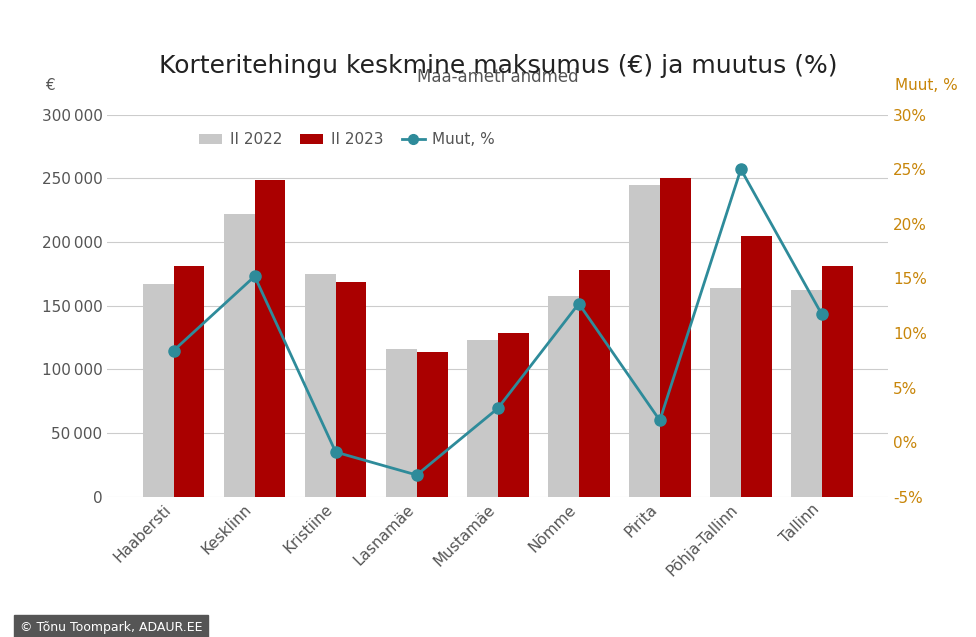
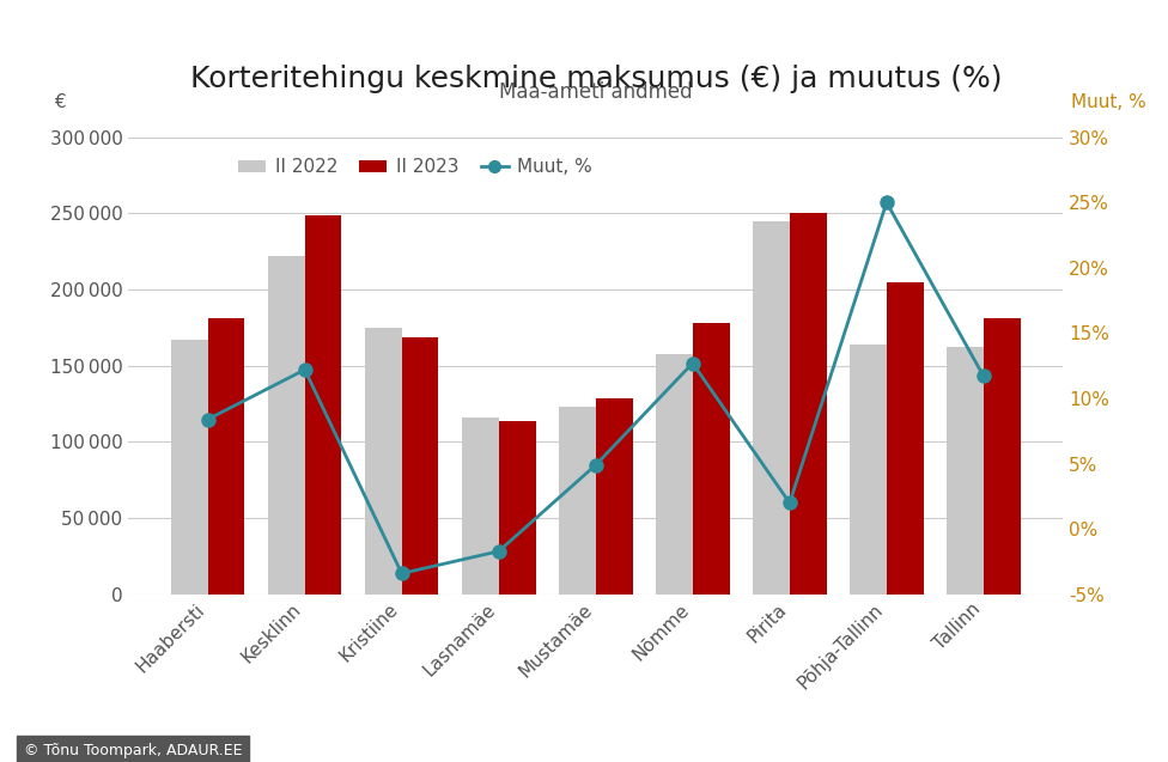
Muut, %/Kesklinn: 15.2% -> 12.2%
Muut, %/Kristiine: -0.9% -> -3.4%
Muut, %/Lasnamäe: -3.0% -> -1.7%
Muut, %/Mustamäe: 3.1% -> 4.9%
